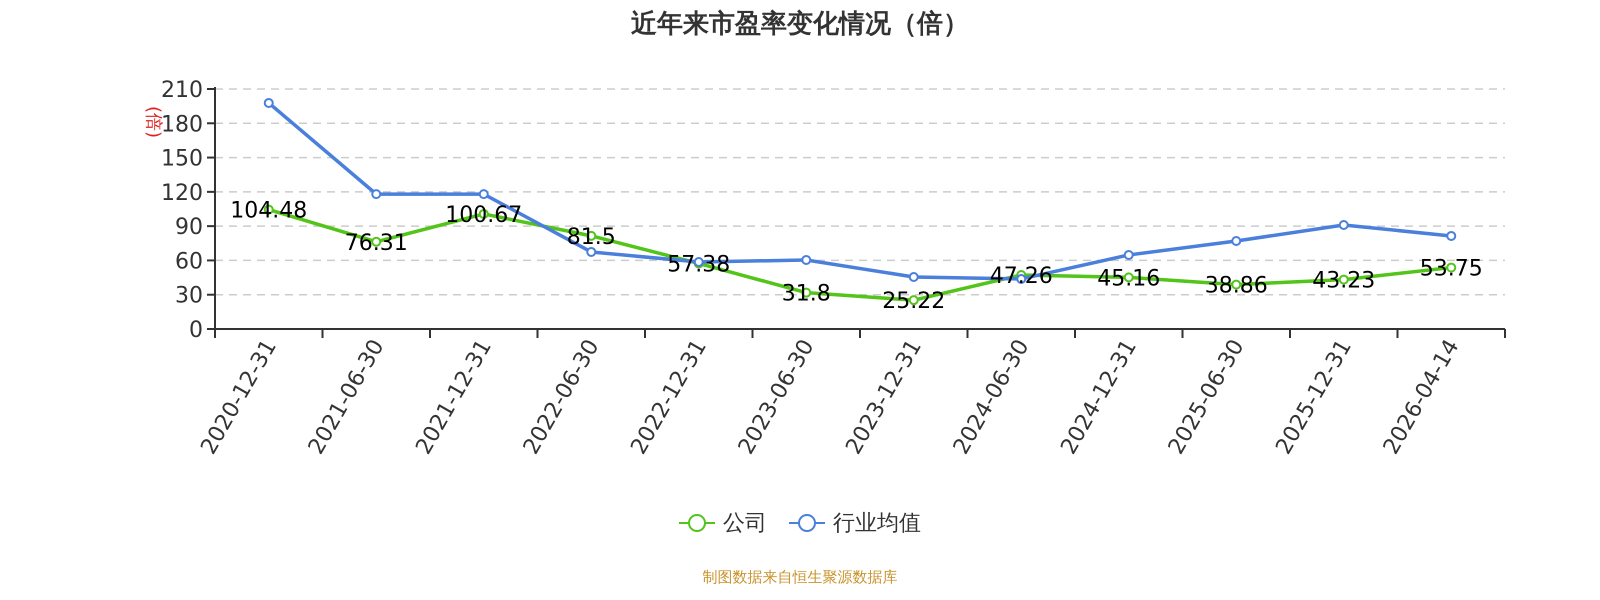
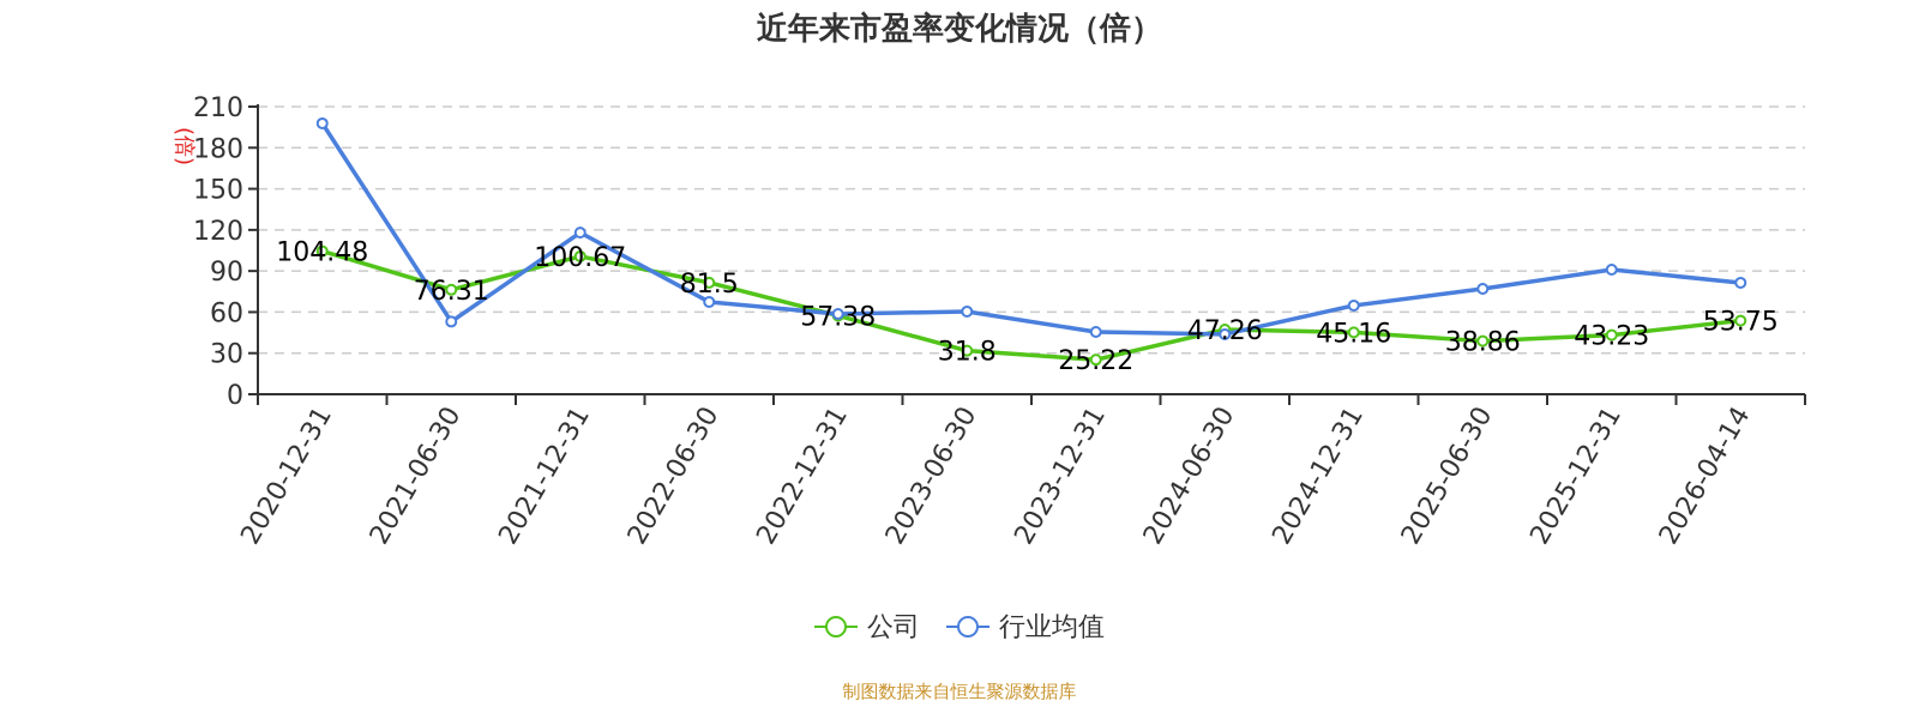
行业均值/2021-06-30: 118 -> 53
